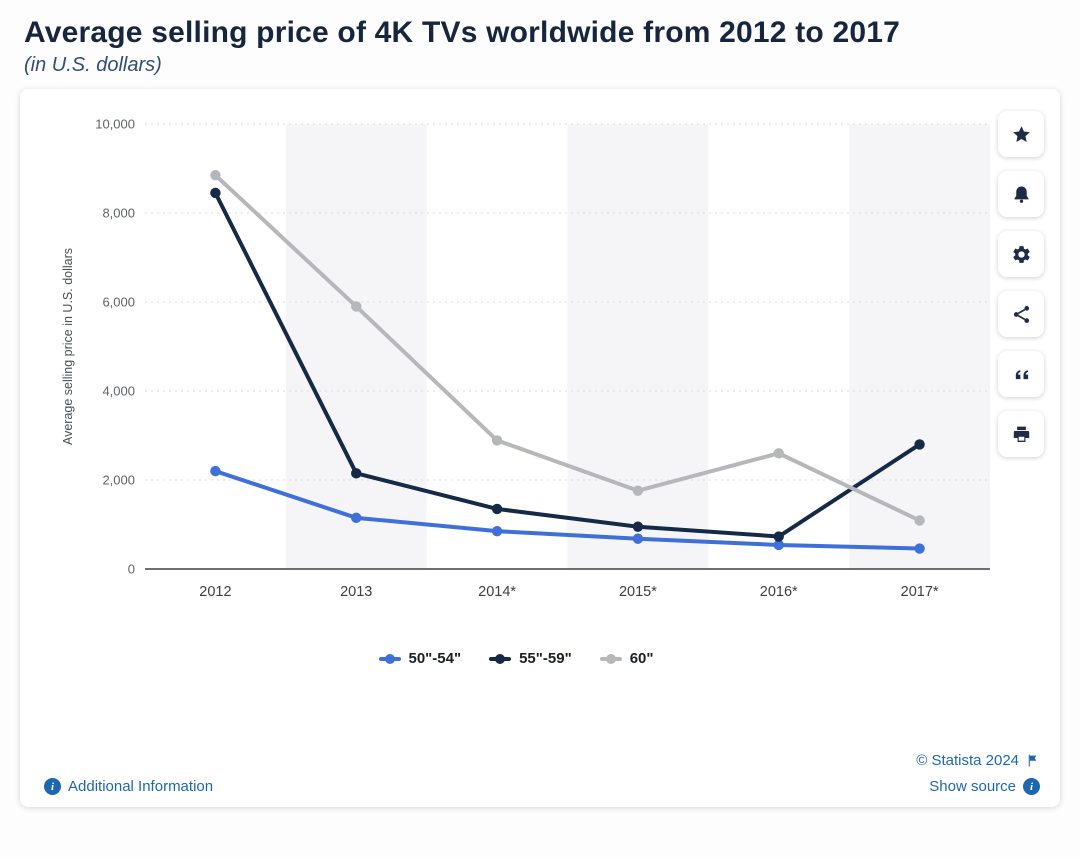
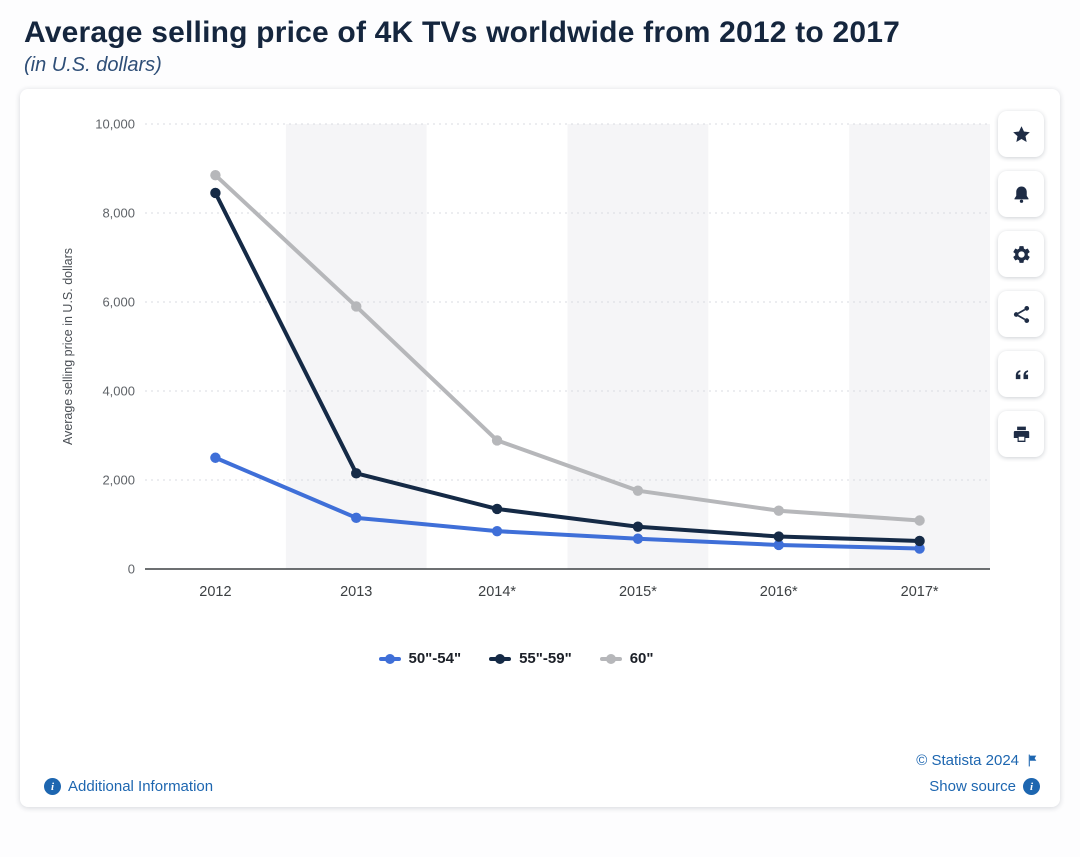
50"-54"/2012: 2200 -> 2500
60"/2016*: 2600 -> 1300
55"-59"/2017*: 2800 -> 600
